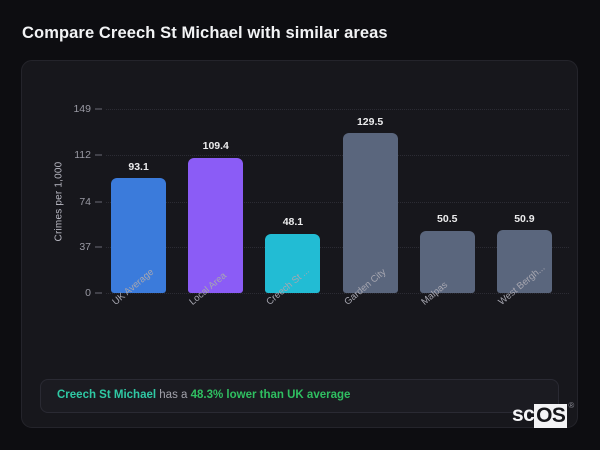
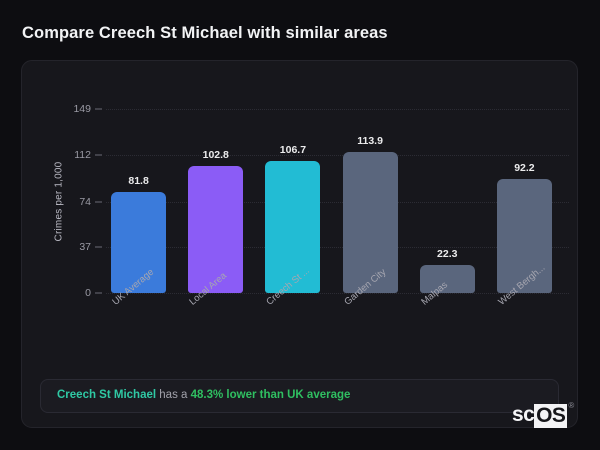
UK Average: 93.1 -> 81.8
Local Area: 109.4 -> 102.8
Creech St ...: 48.1 -> 106.7
Garden City: 129.5 -> 113.9
Malpas: 50.5 -> 22.3
West Bergh...: 50.9 -> 92.2
